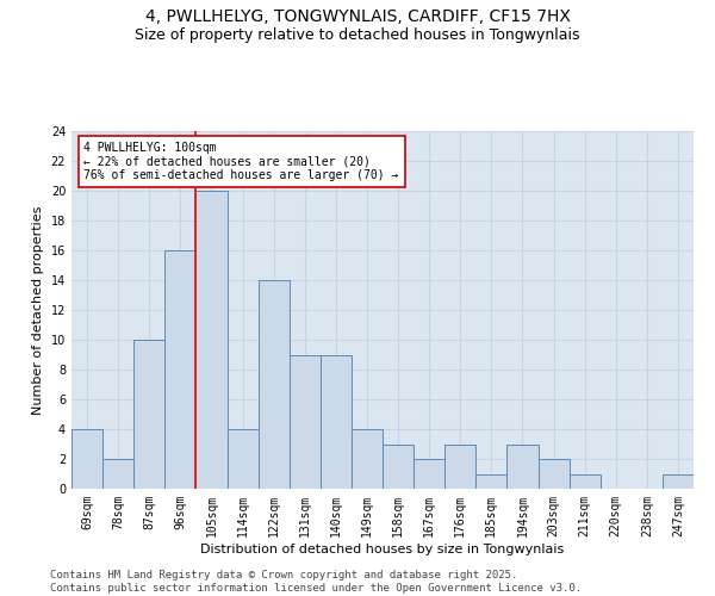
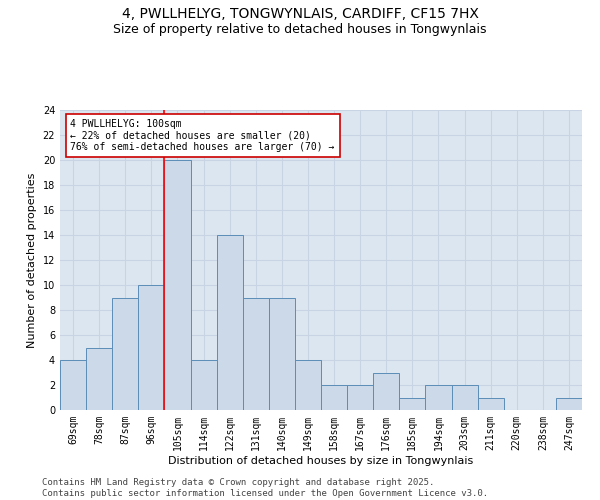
78sqm: 2 -> 5
87sqm: 10 -> 9
96sqm: 16 -> 10
158sqm: 3 -> 2
194sqm: 3 -> 2
